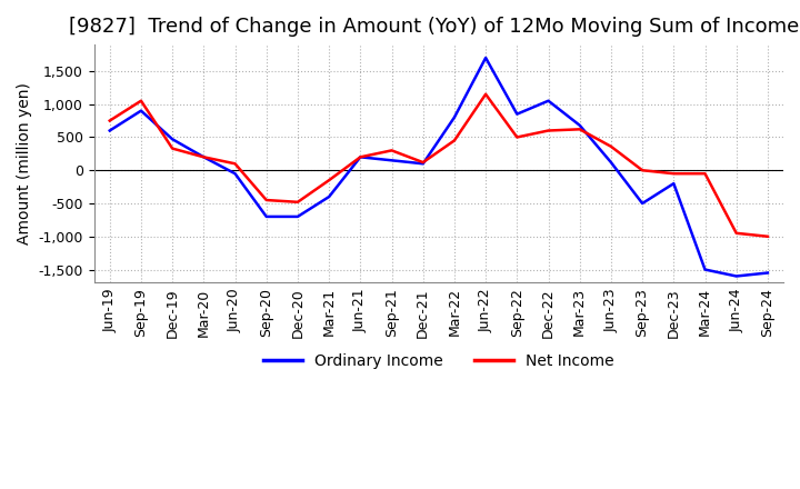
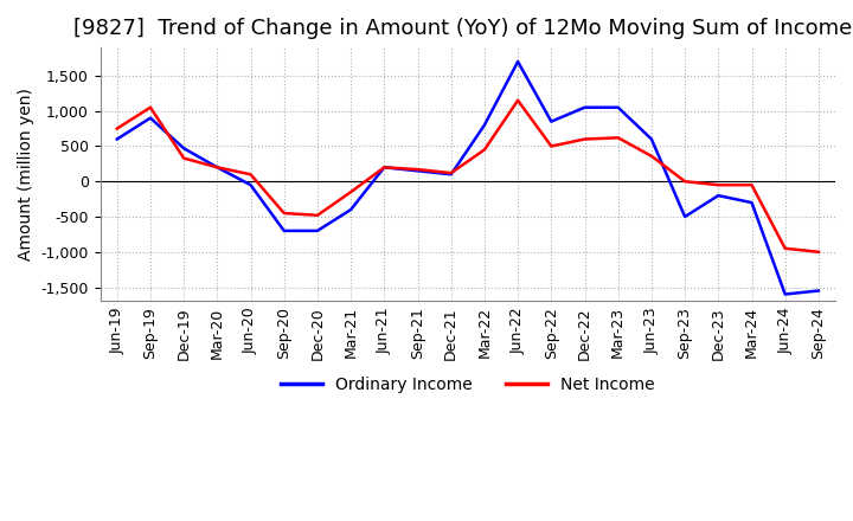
Net Income/Sep-21: 300 -> 170
Ordinary Income/Mar-23: 680 -> 1,050
Ordinary Income/Jun-23: 120 -> 600
Ordinary Income/Mar-24: -1,500 -> -300
